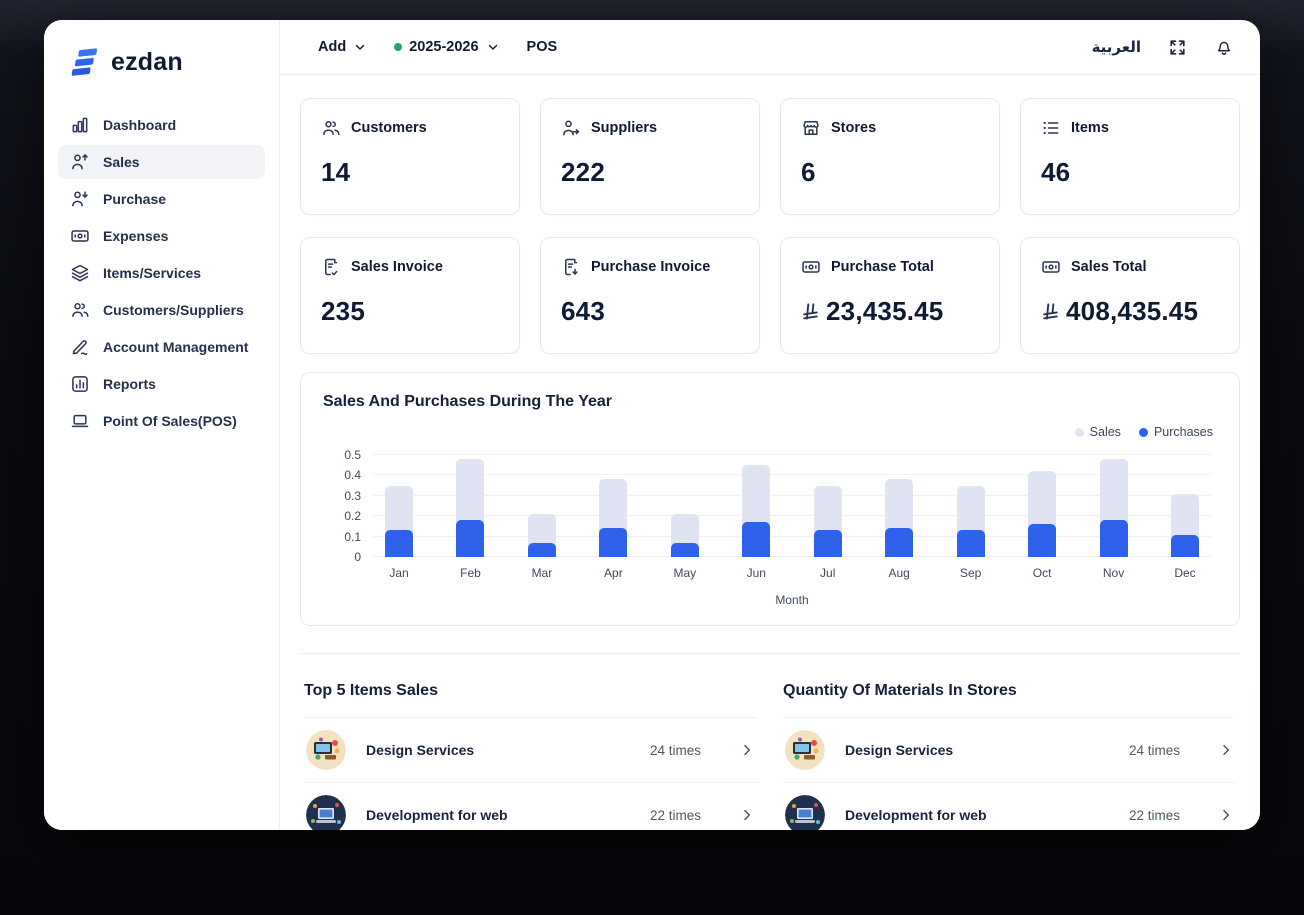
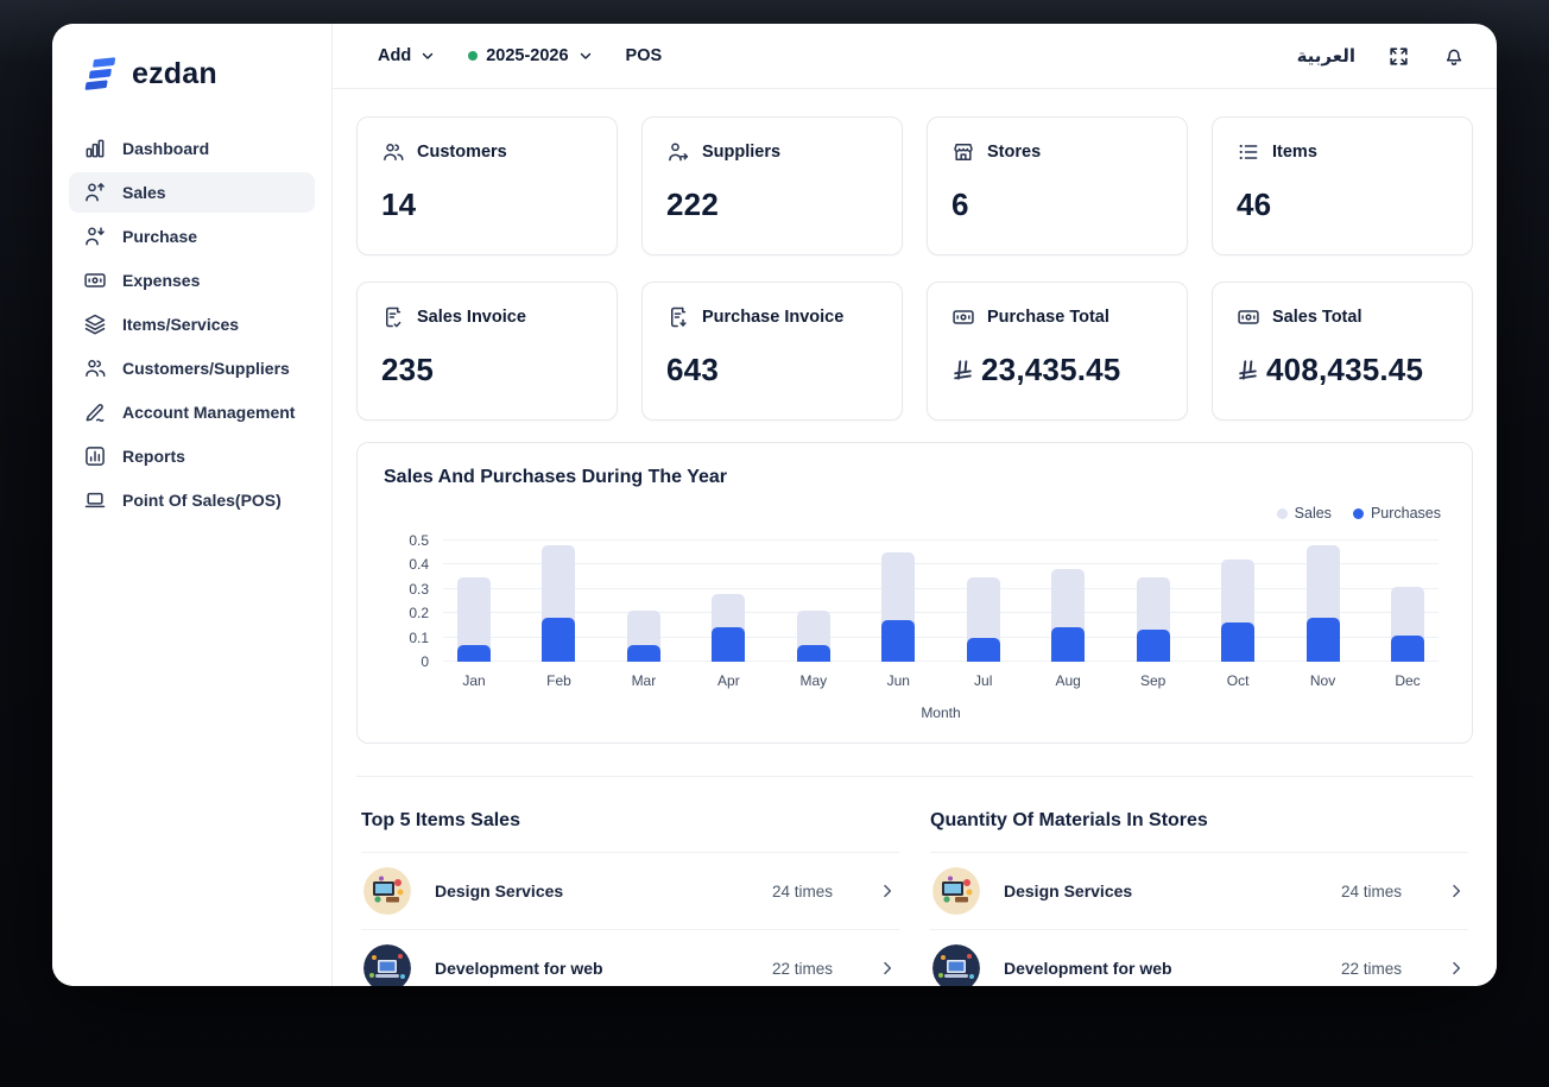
Purchases/Jan: 0.13 -> 0.07
Sales/Apr: 0.38 -> 0.28
Purchases/Jul: 0.13 -> 0.10
